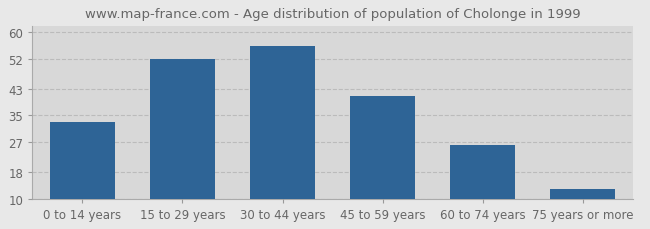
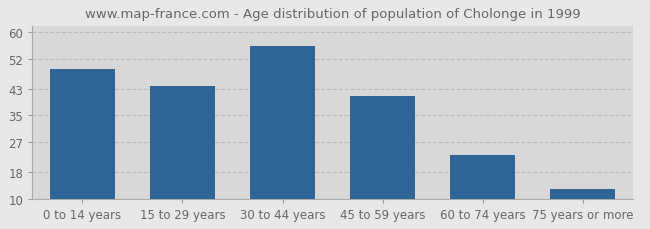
0 to 14 years: 33 -> 49
15 to 29 years: 52 -> 44
60 to 74 years: 26 -> 23
